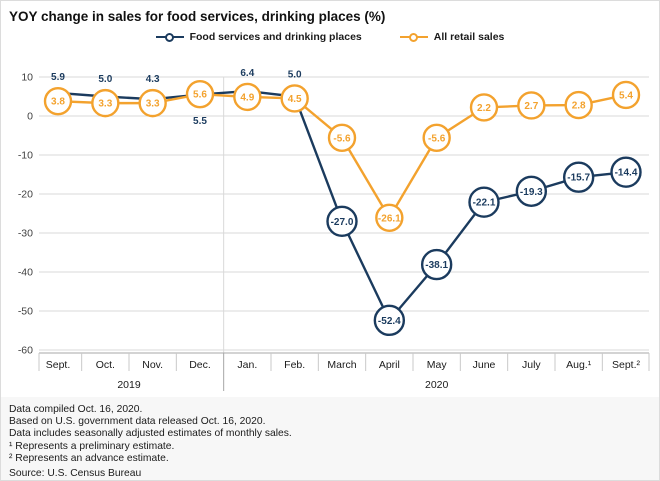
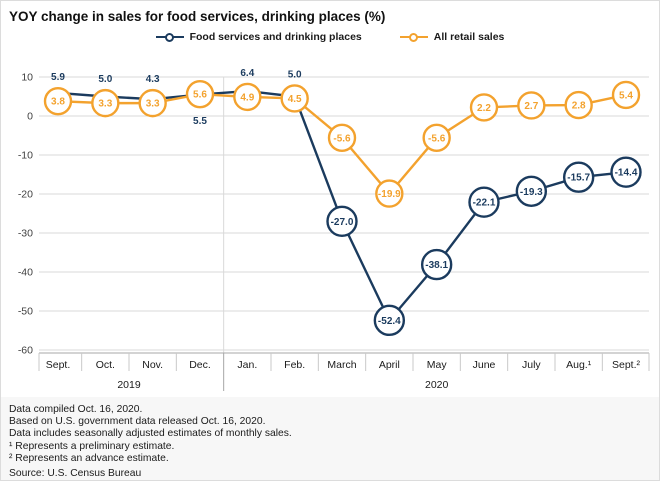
All retail sales/April: -26.1 -> -19.9
